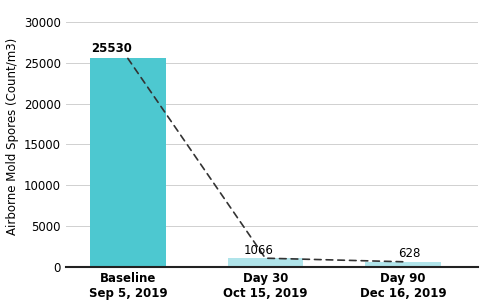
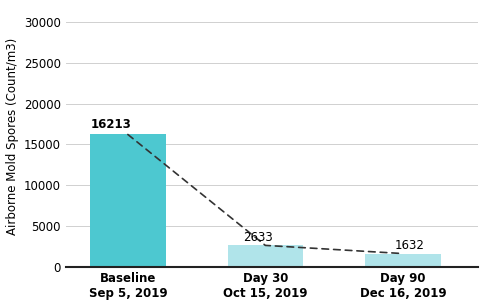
Baseline Sep 5, 2019: 25530 -> 16213
Day 30 Oct 15, 2019: 1066 -> 2633
Day 90 Dec 16, 2019: 628 -> 1632
